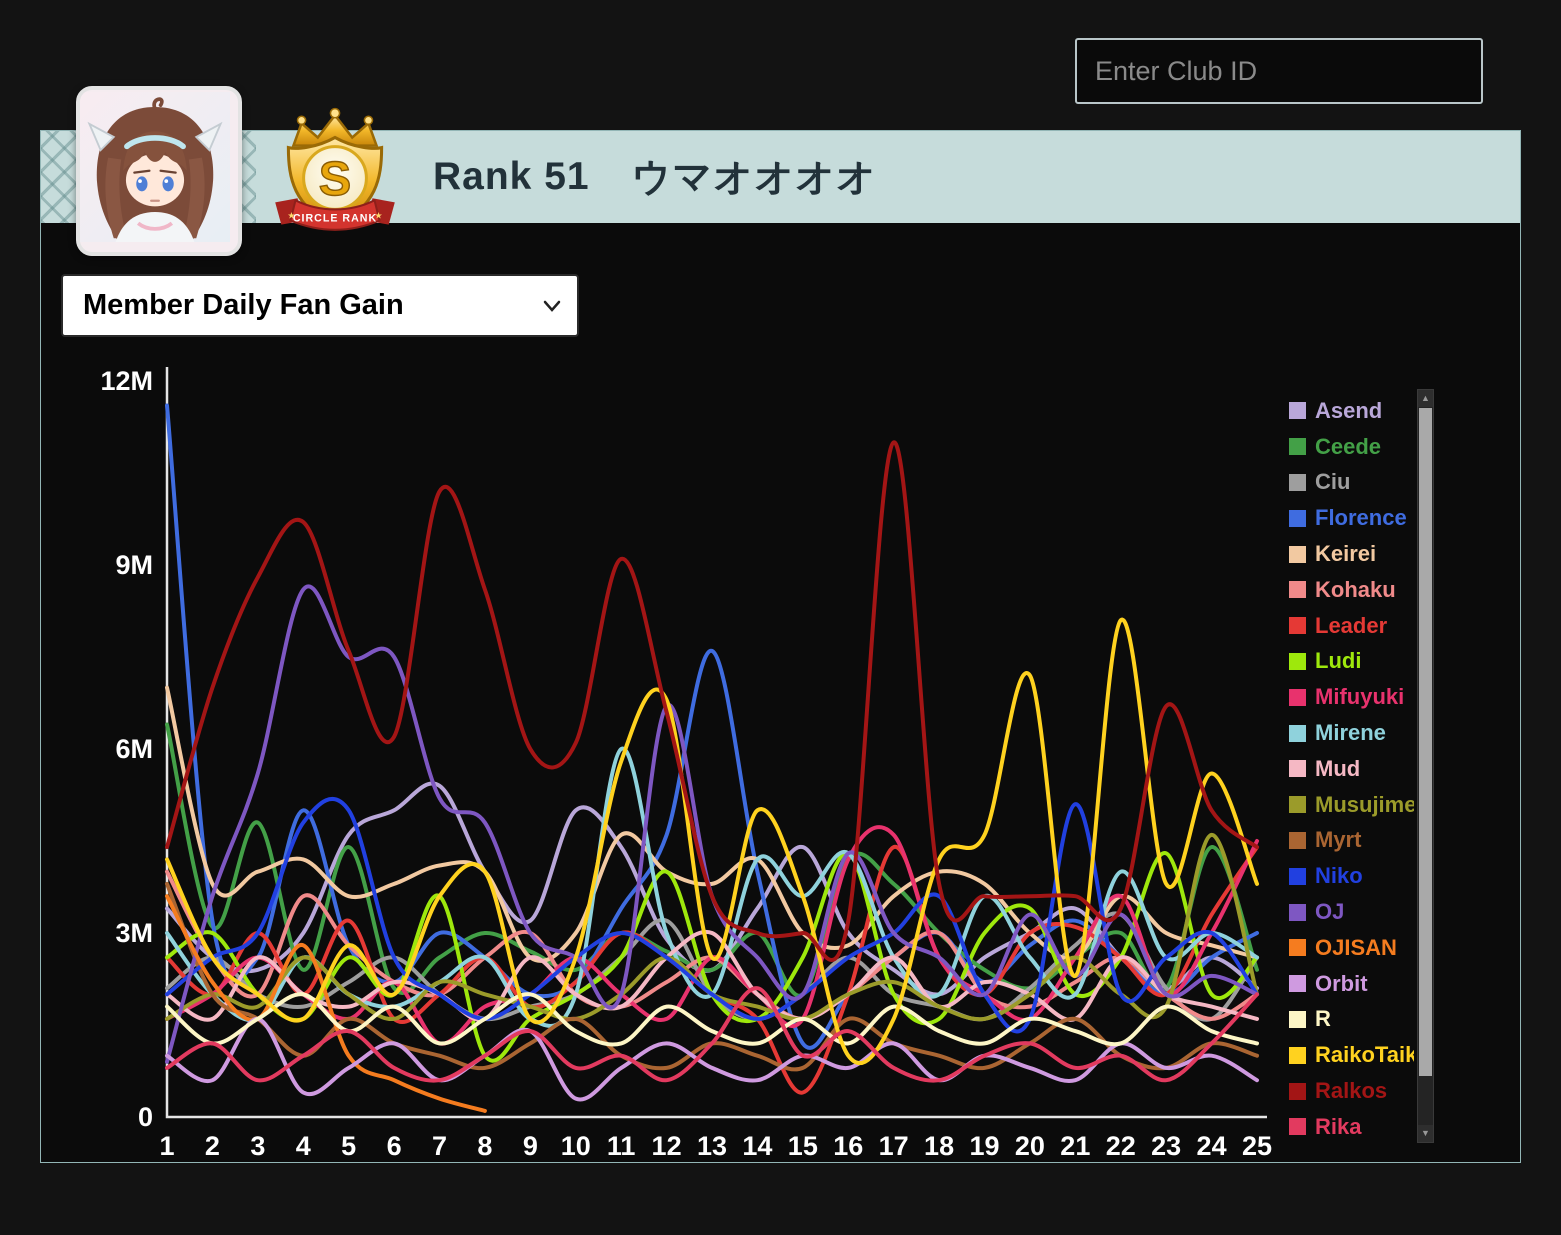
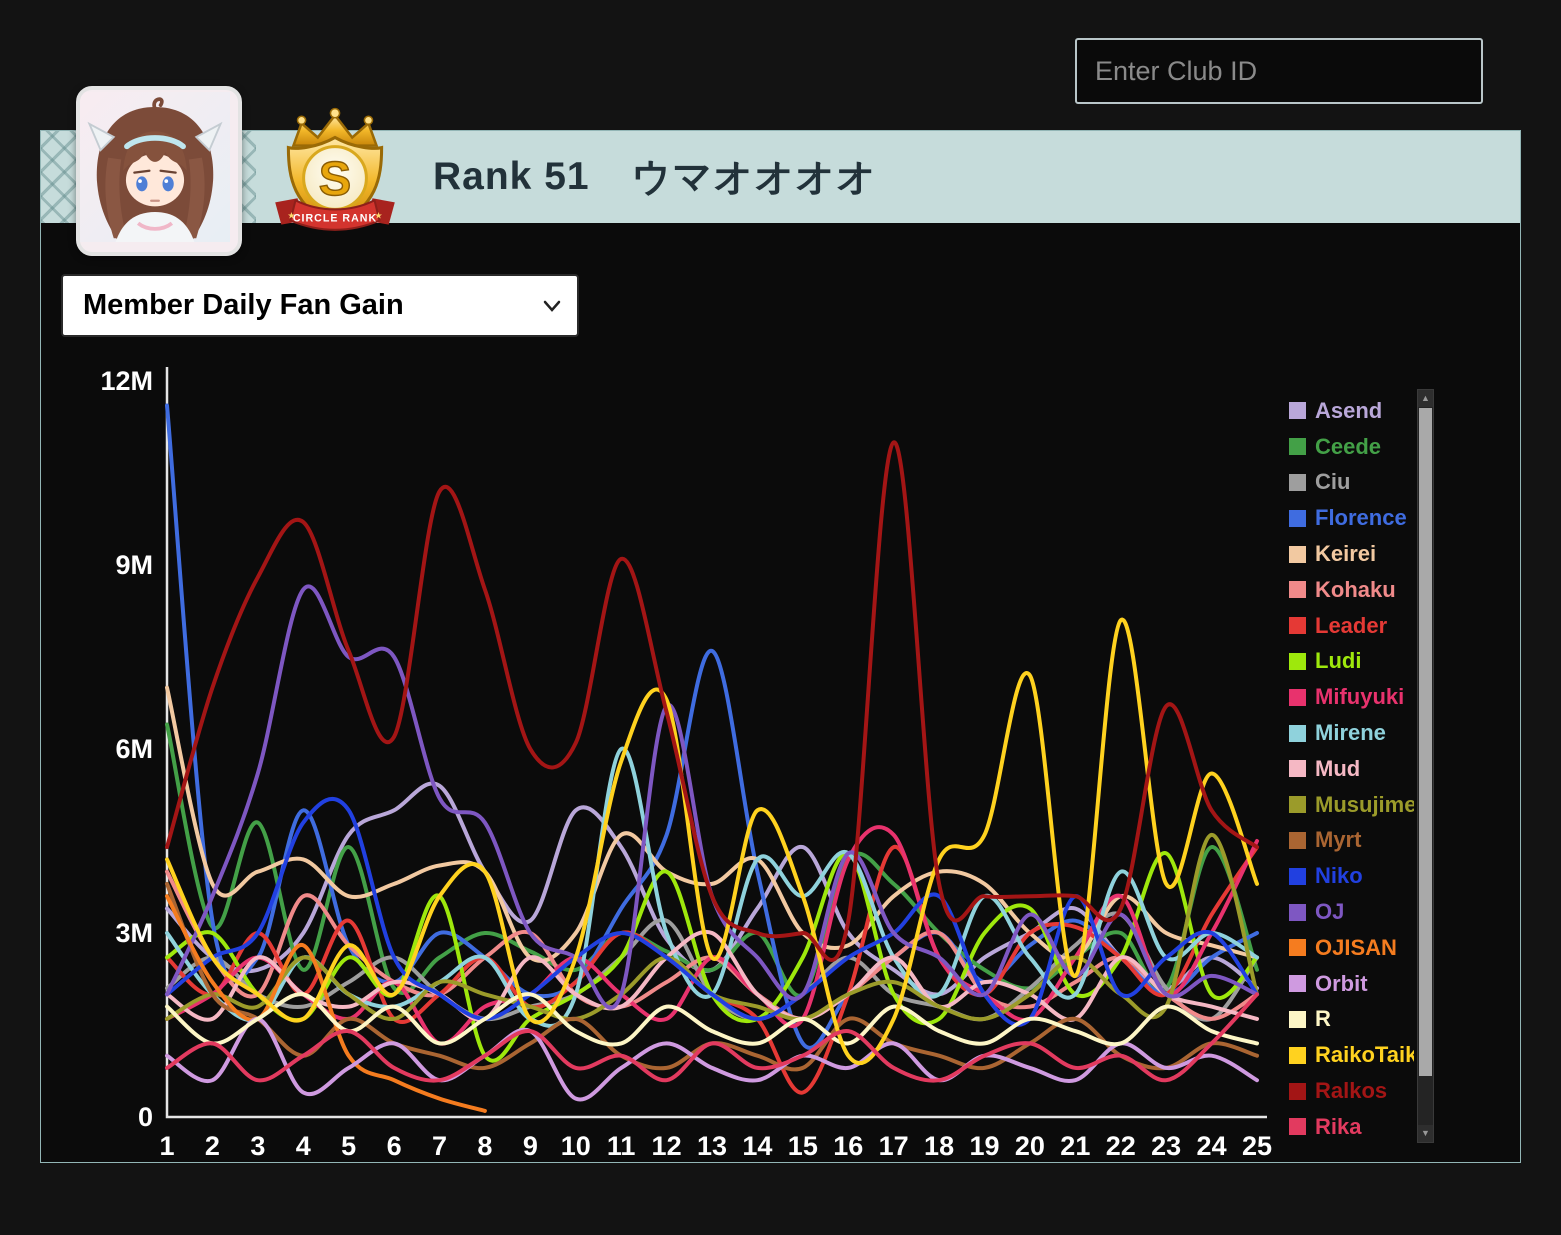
OJ/1: 0.9M -> 2.0M
Rika/14: 2.1M -> 0.8M
Niko/21: 5.1M -> 3.6M
